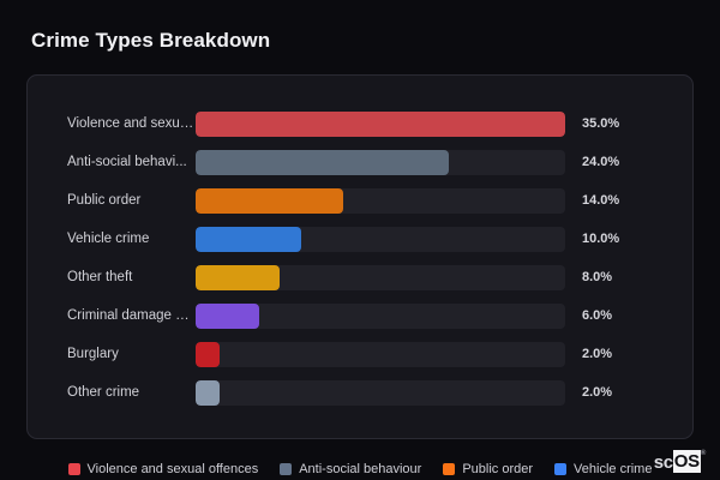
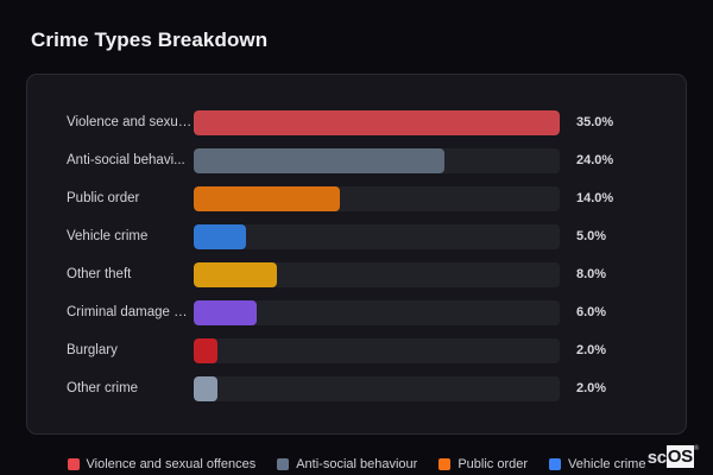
Vehicle crime: 10.0% -> 5.0%
